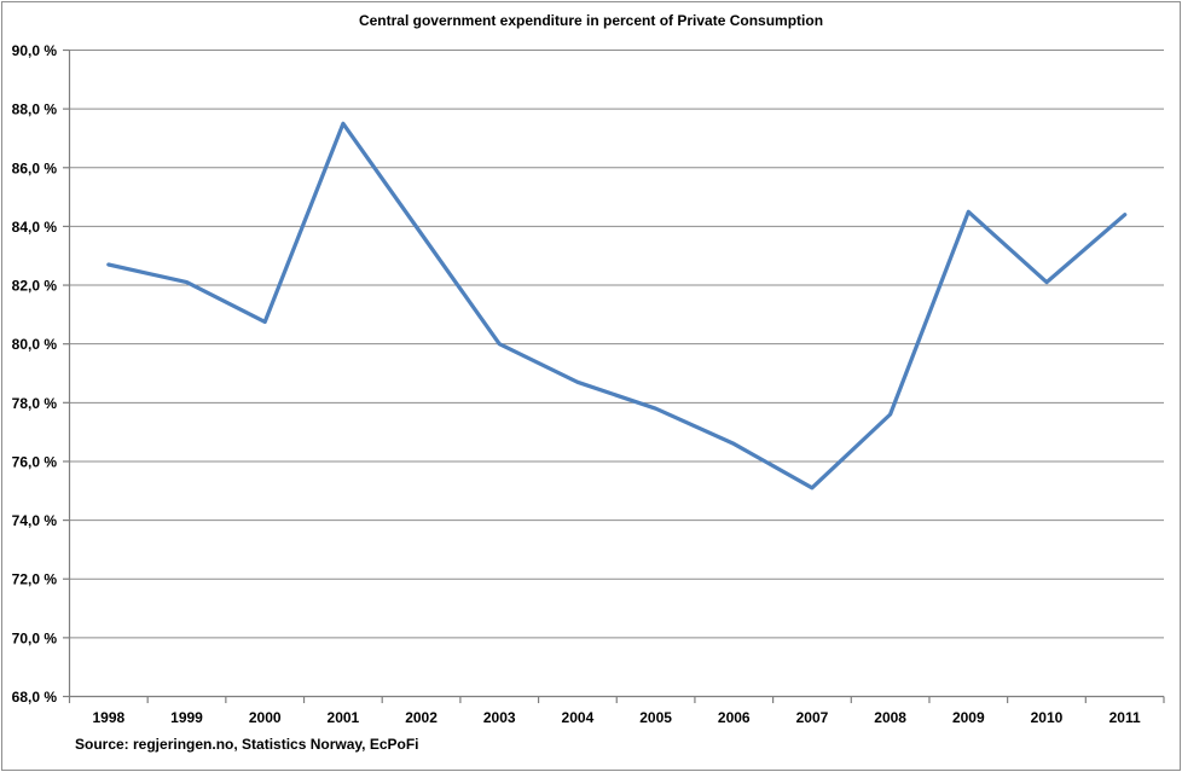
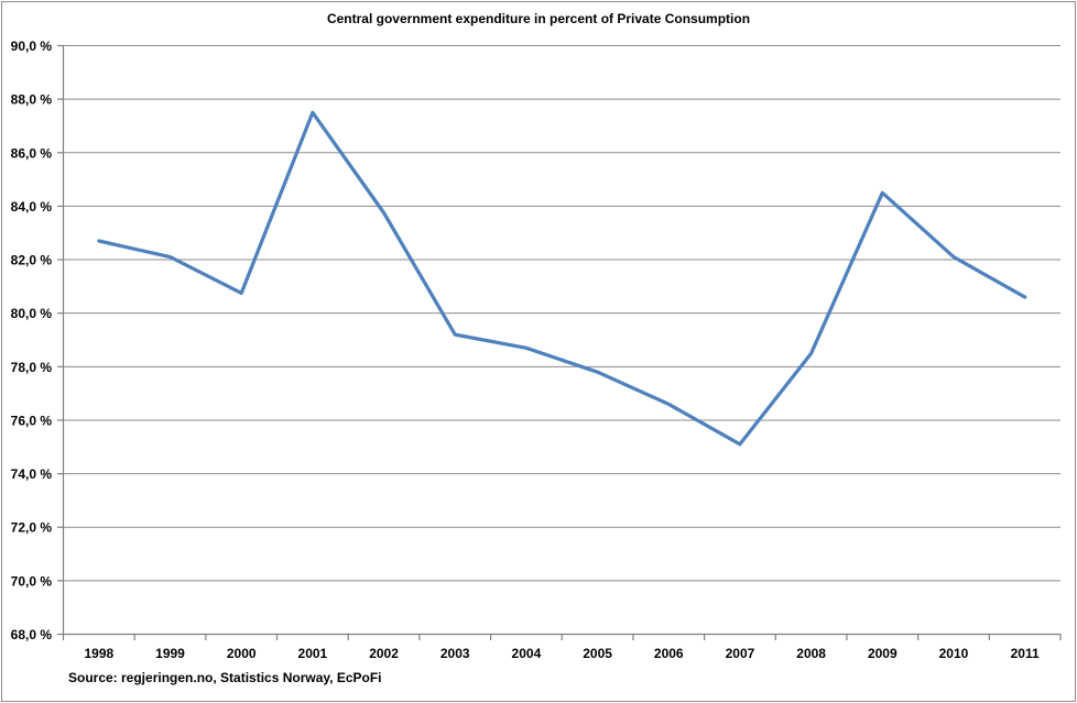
2003: 80,0% -> 79,2%
2008: 77,6% -> 78,5%
2011: 84,4% -> 80,6%
